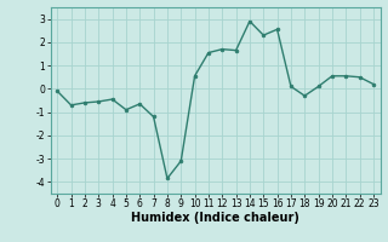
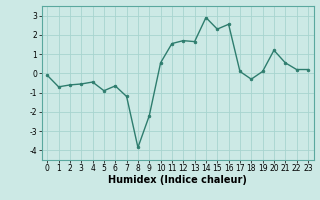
9: -3.1 -> -2.2
20: 0.6 -> 1.2
22: 0.5 -> 0.2
